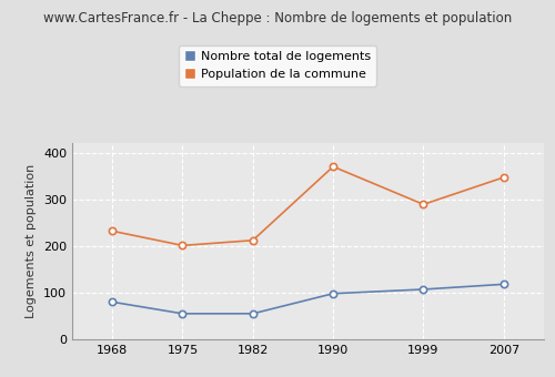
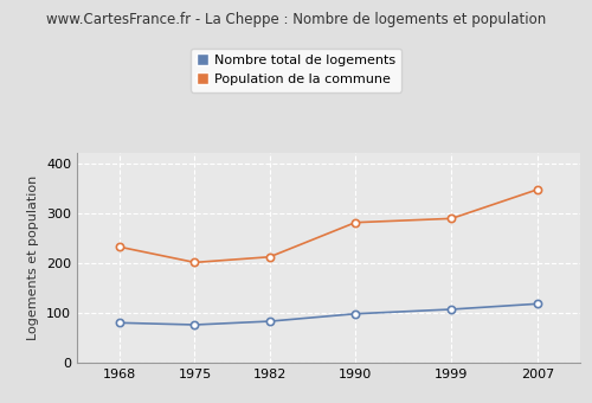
Nombre total de logements/1975: 55 -> 76
Nombre total de logements/1982: 55 -> 83
Population de la commune/1990: 370 -> 281
